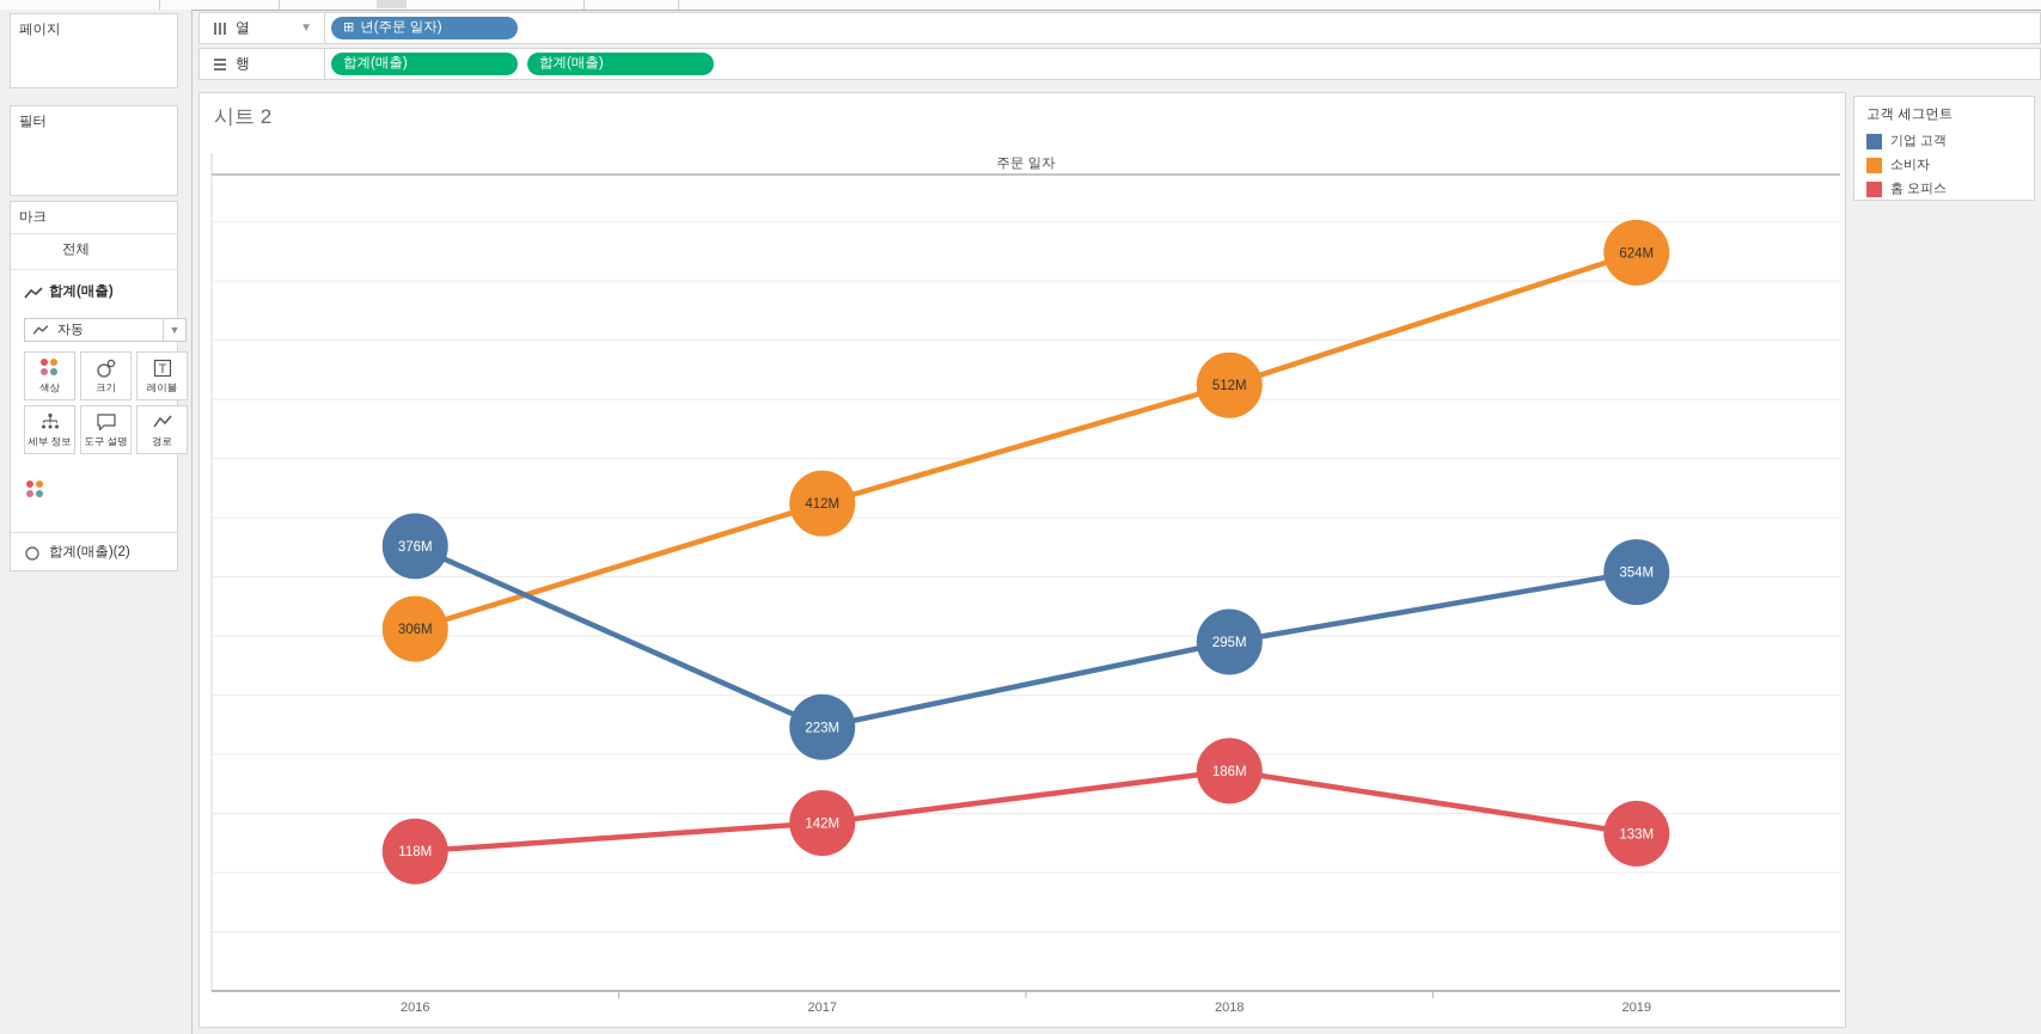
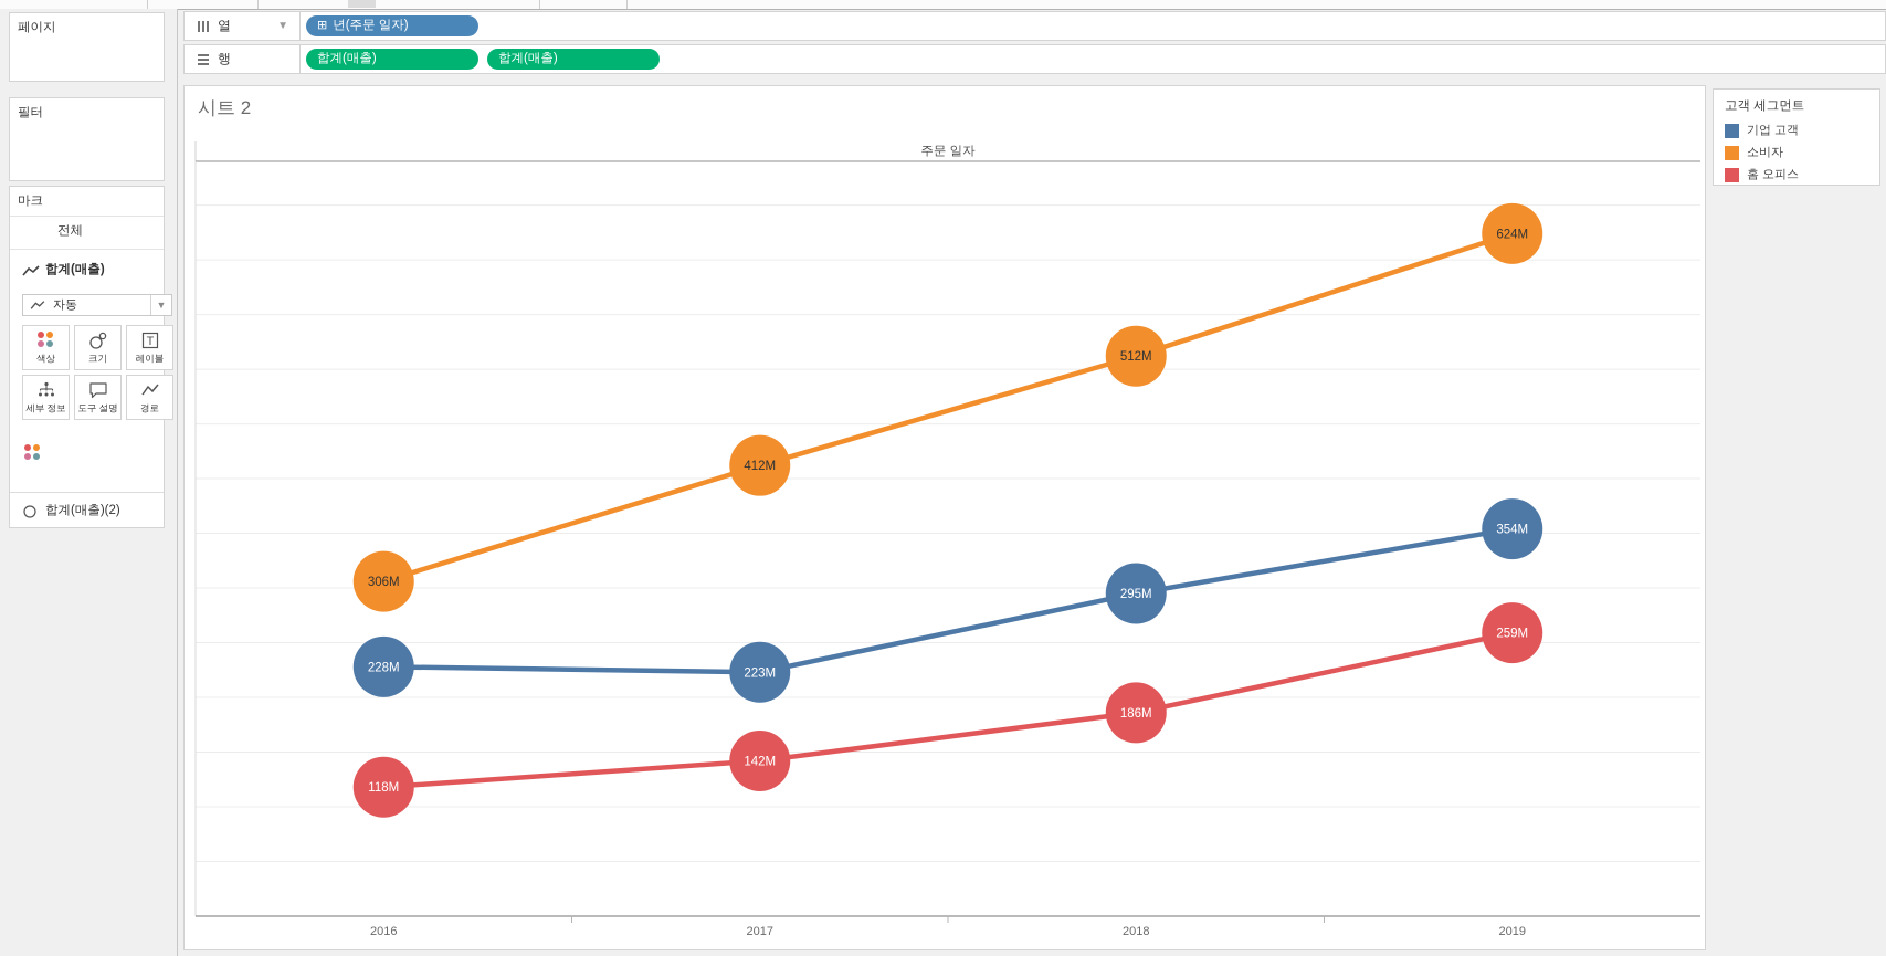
기업 고객/2016: 376M -> 228M
홈 오피스/2019: 133M -> 259M
